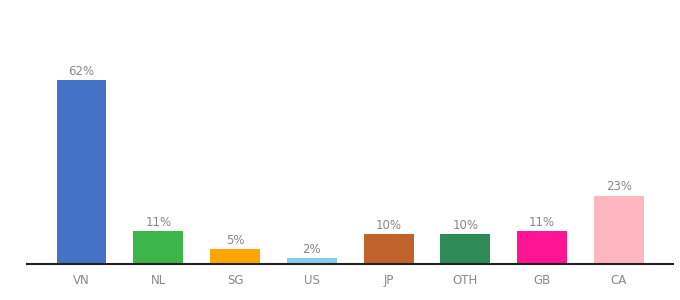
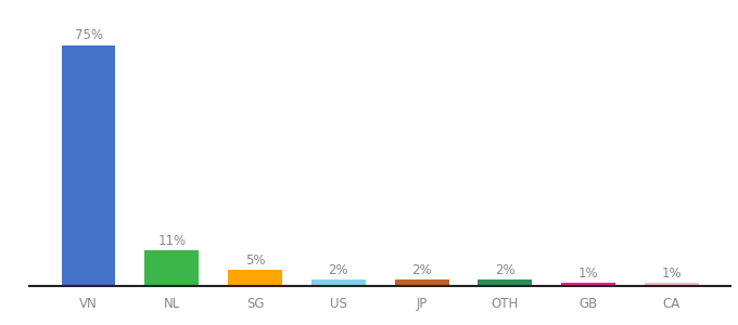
VN: 62% -> 75%
JP: 10% -> 2%
OTH: 10% -> 2%
GB: 11% -> 1%
CA: 23% -> 1%
